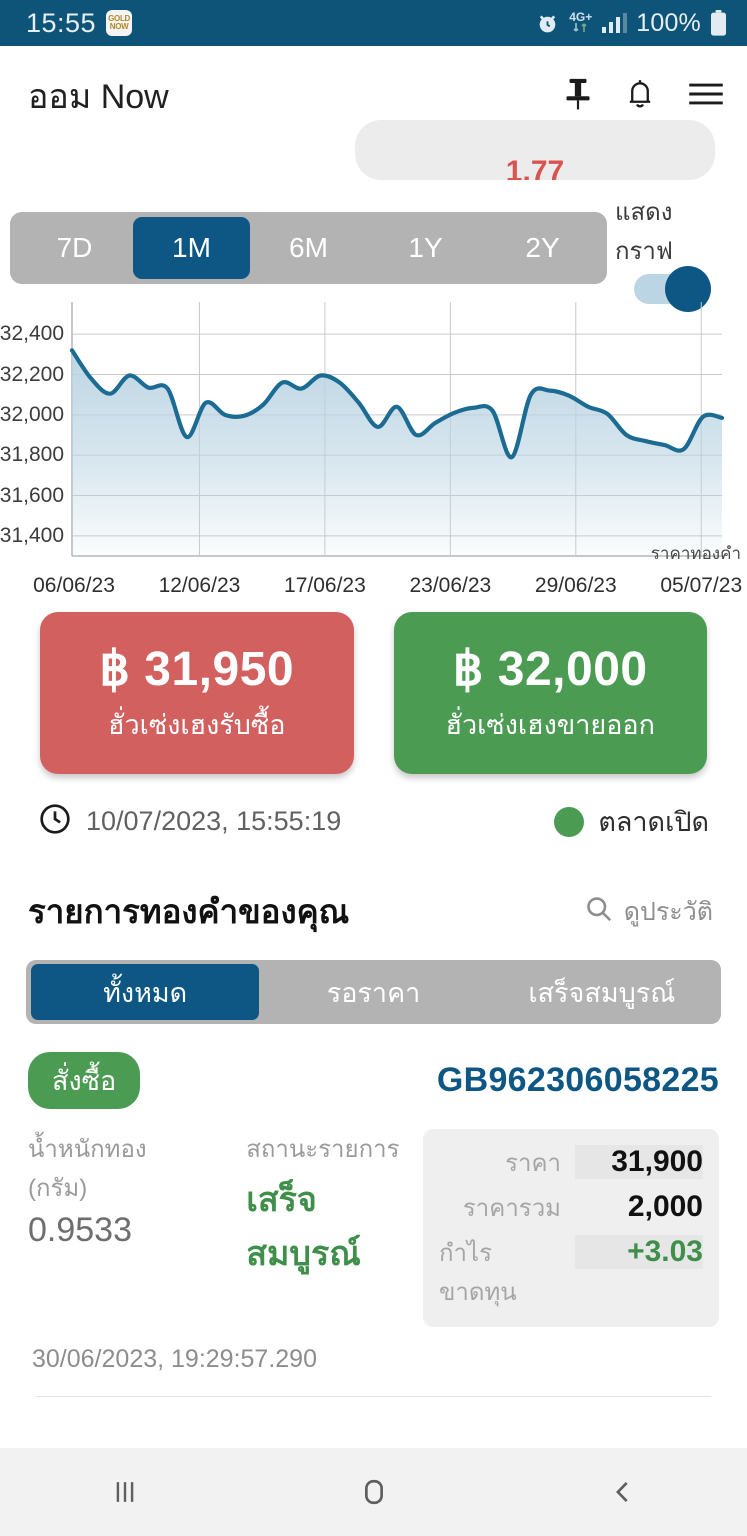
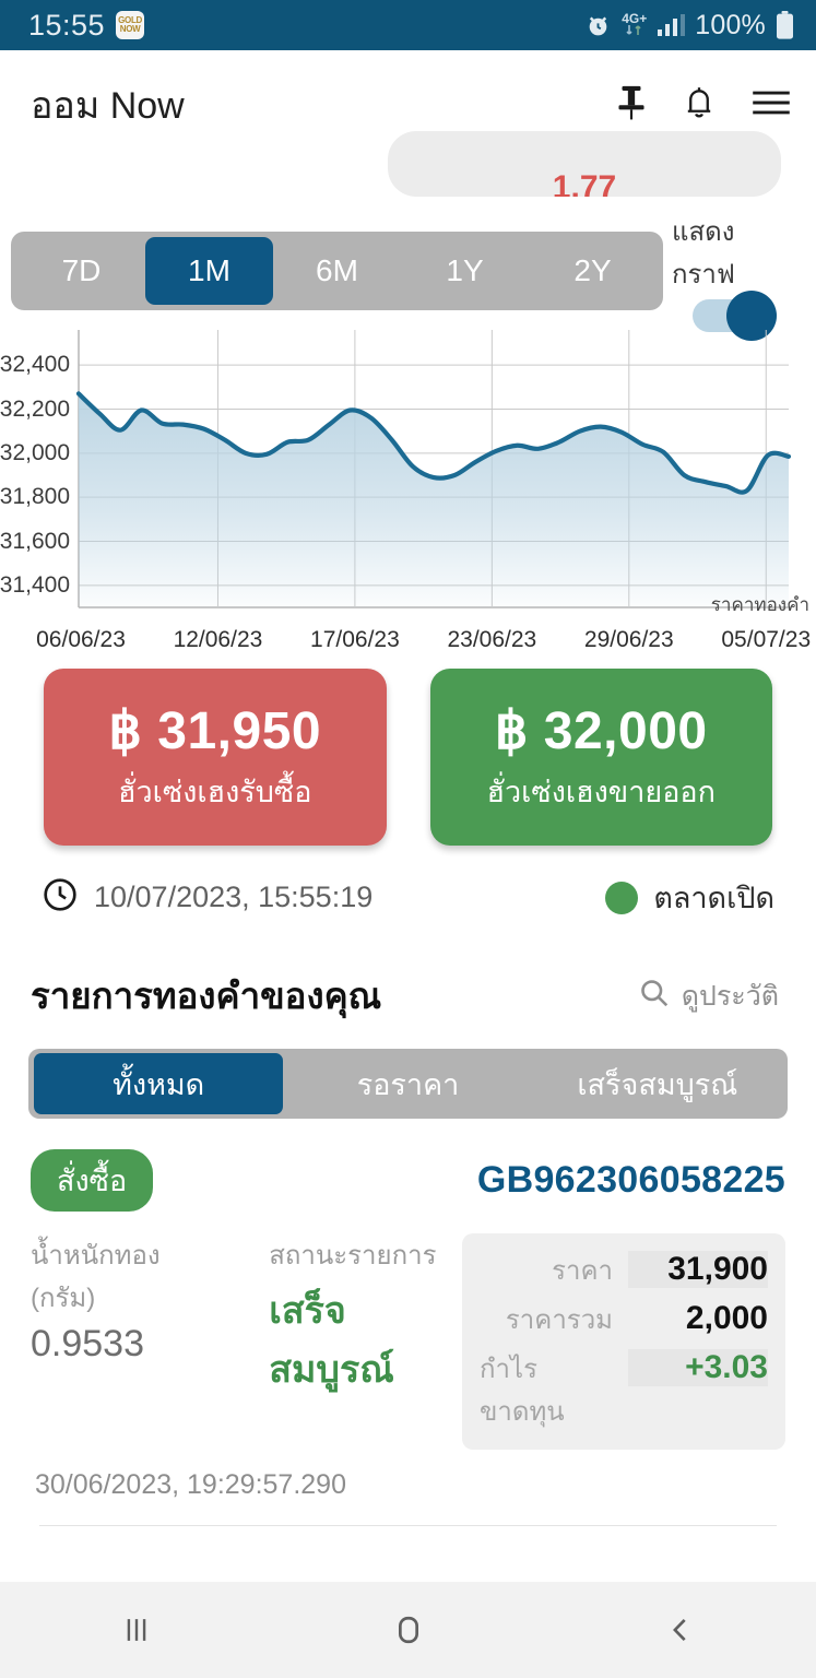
06/06/23: 32320 -> 32270
12/06/23: 31890 -> 32110
17/06/23: 32160 -> 32060
23/06/23: 32040 -> 31890
29/06/23: 31790 -> 32050
